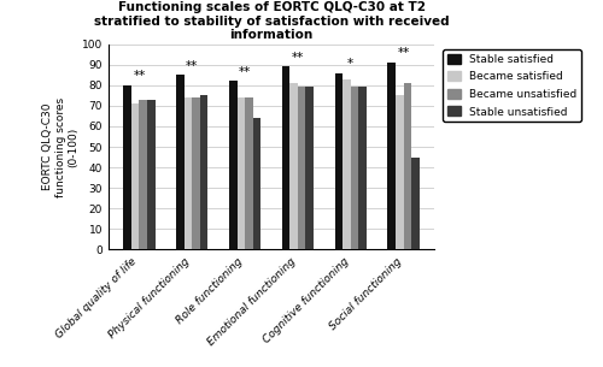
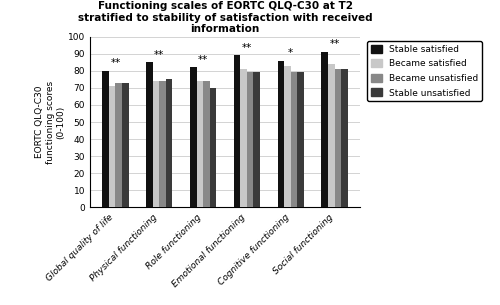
Stable unsatisfied/Role functioning: 64 -> 70
Became satisfied/Social functioning: 75 -> 84
Stable unsatisfied/Social functioning: 45 -> 81
